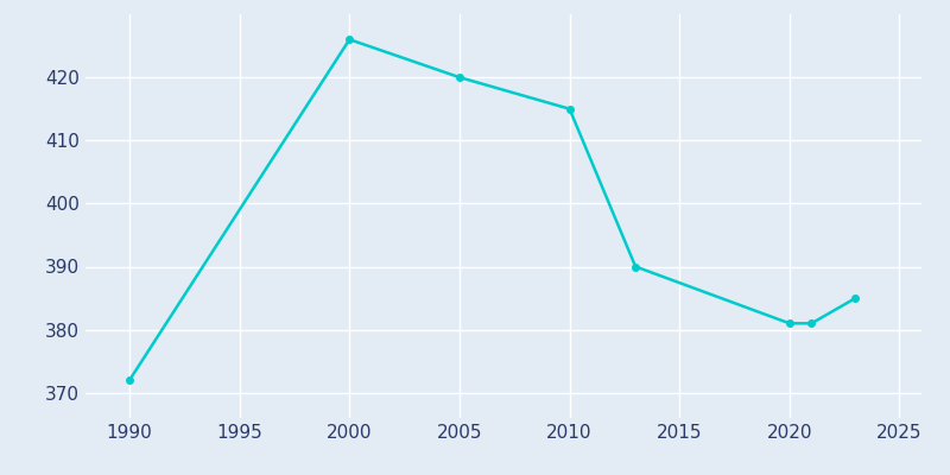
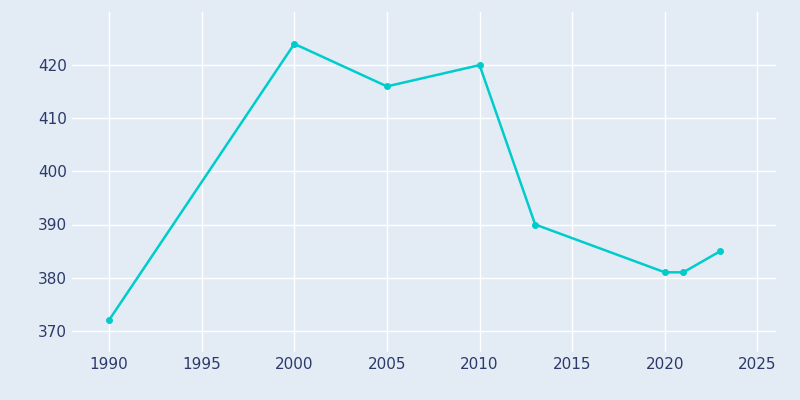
2000: 426 -> 424
2005: 420 -> 416
2010: 415 -> 420
